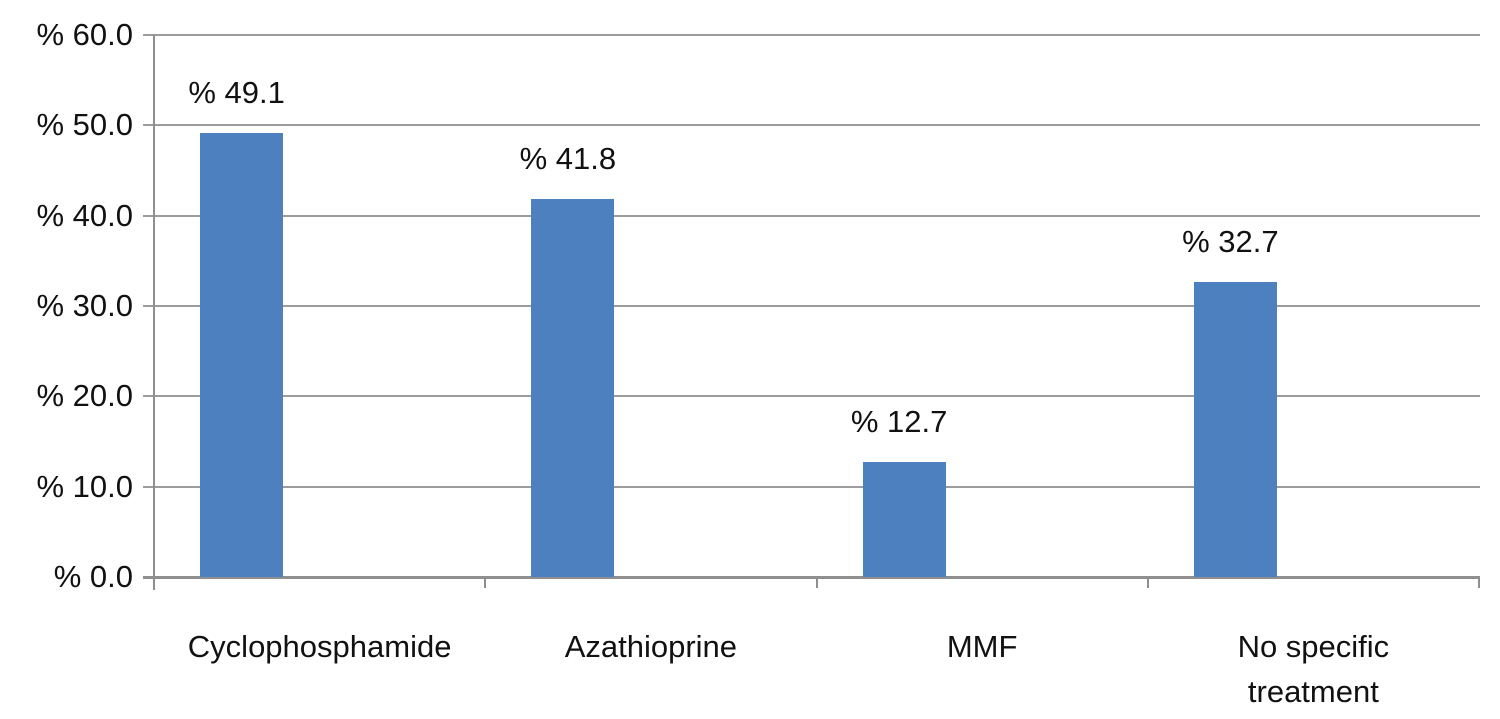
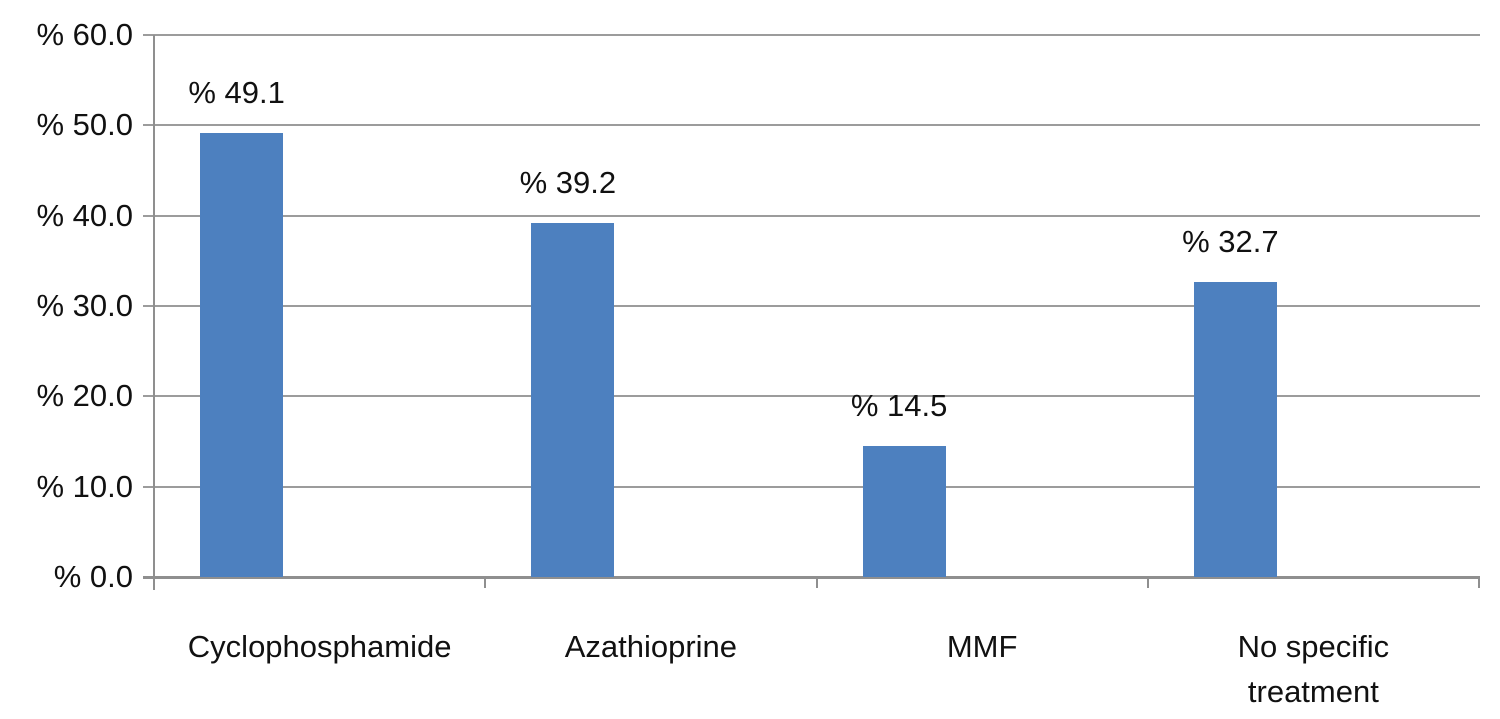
Azathioprine: 41.8 -> 39.2
MMF: 12.7 -> 14.5
